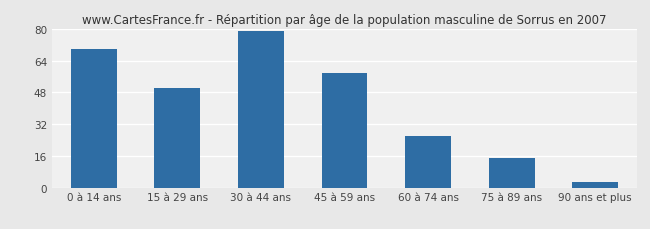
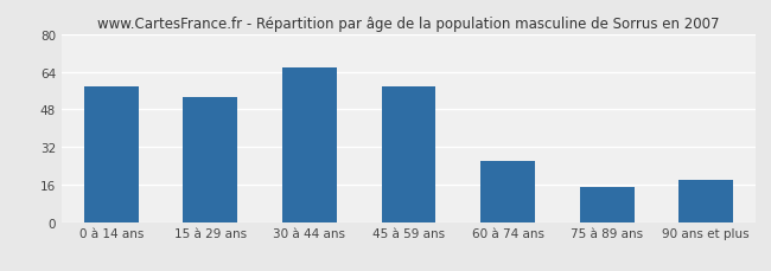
0 à 14 ans: 70 -> 58
15 à 29 ans: 50 -> 53
30 à 44 ans: 79 -> 66
90 ans et plus: 3 -> 18
